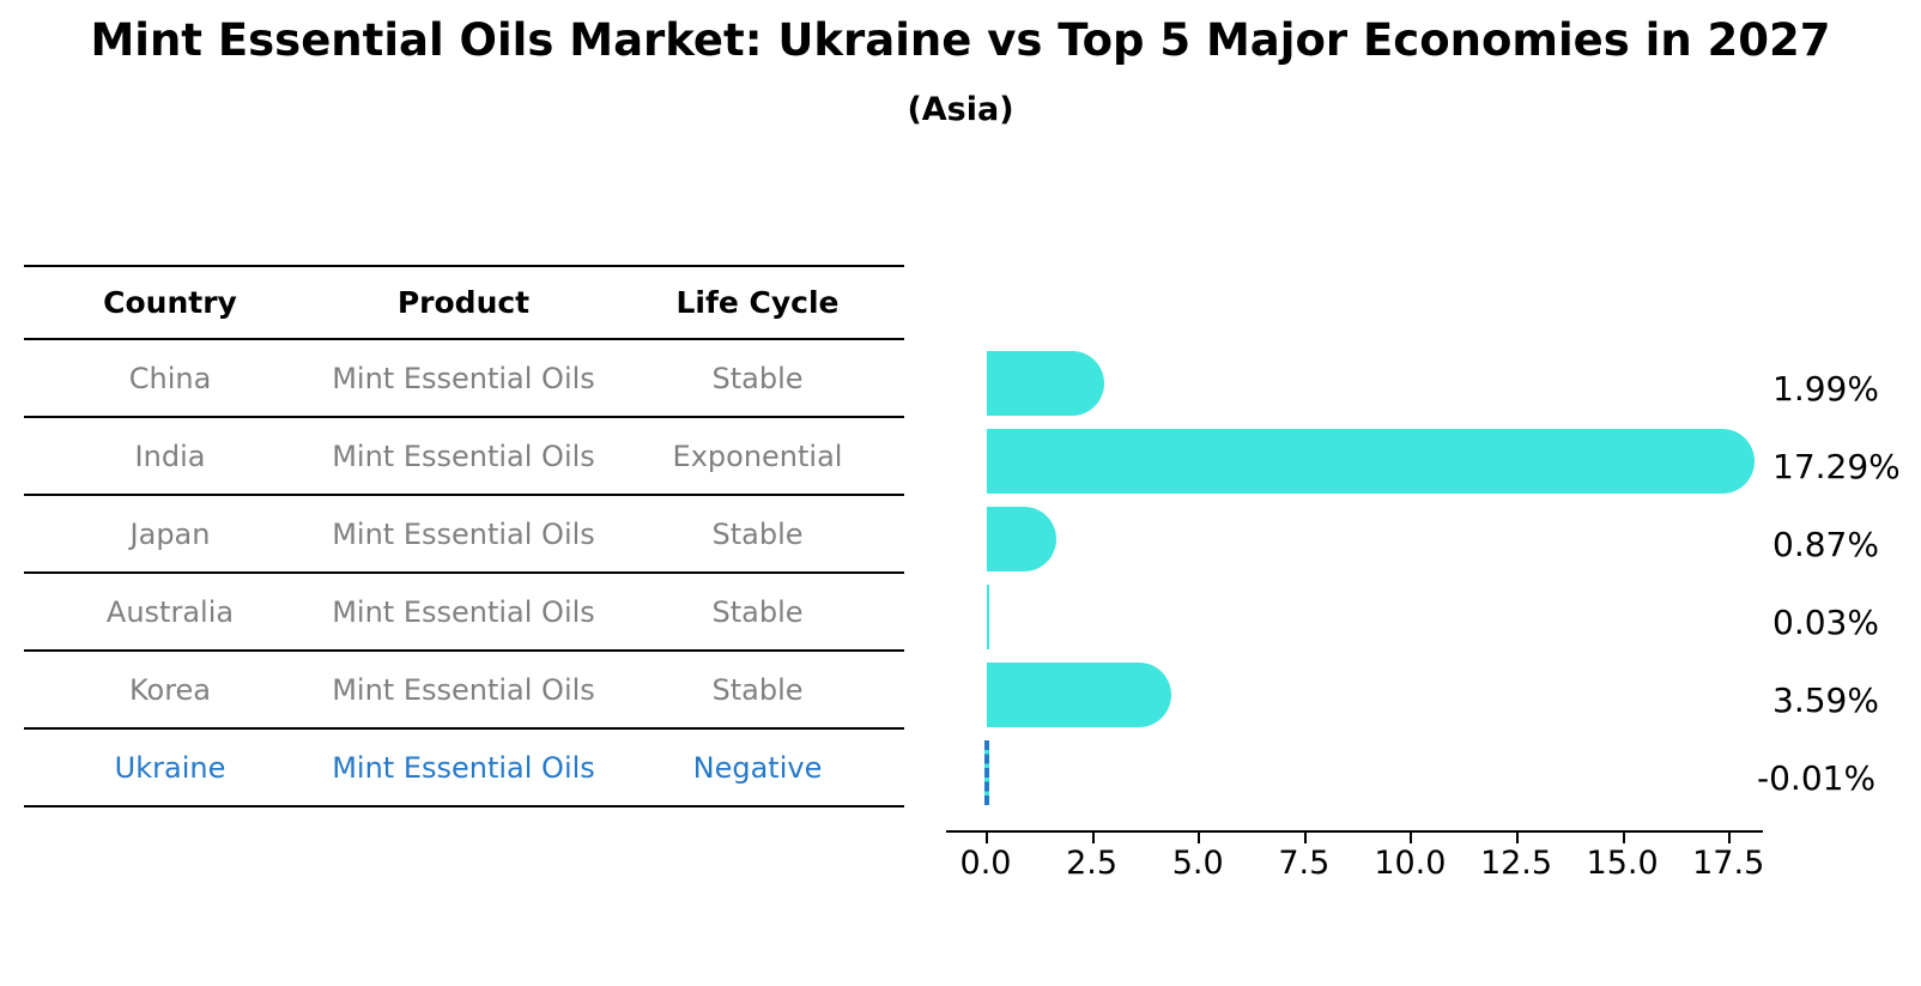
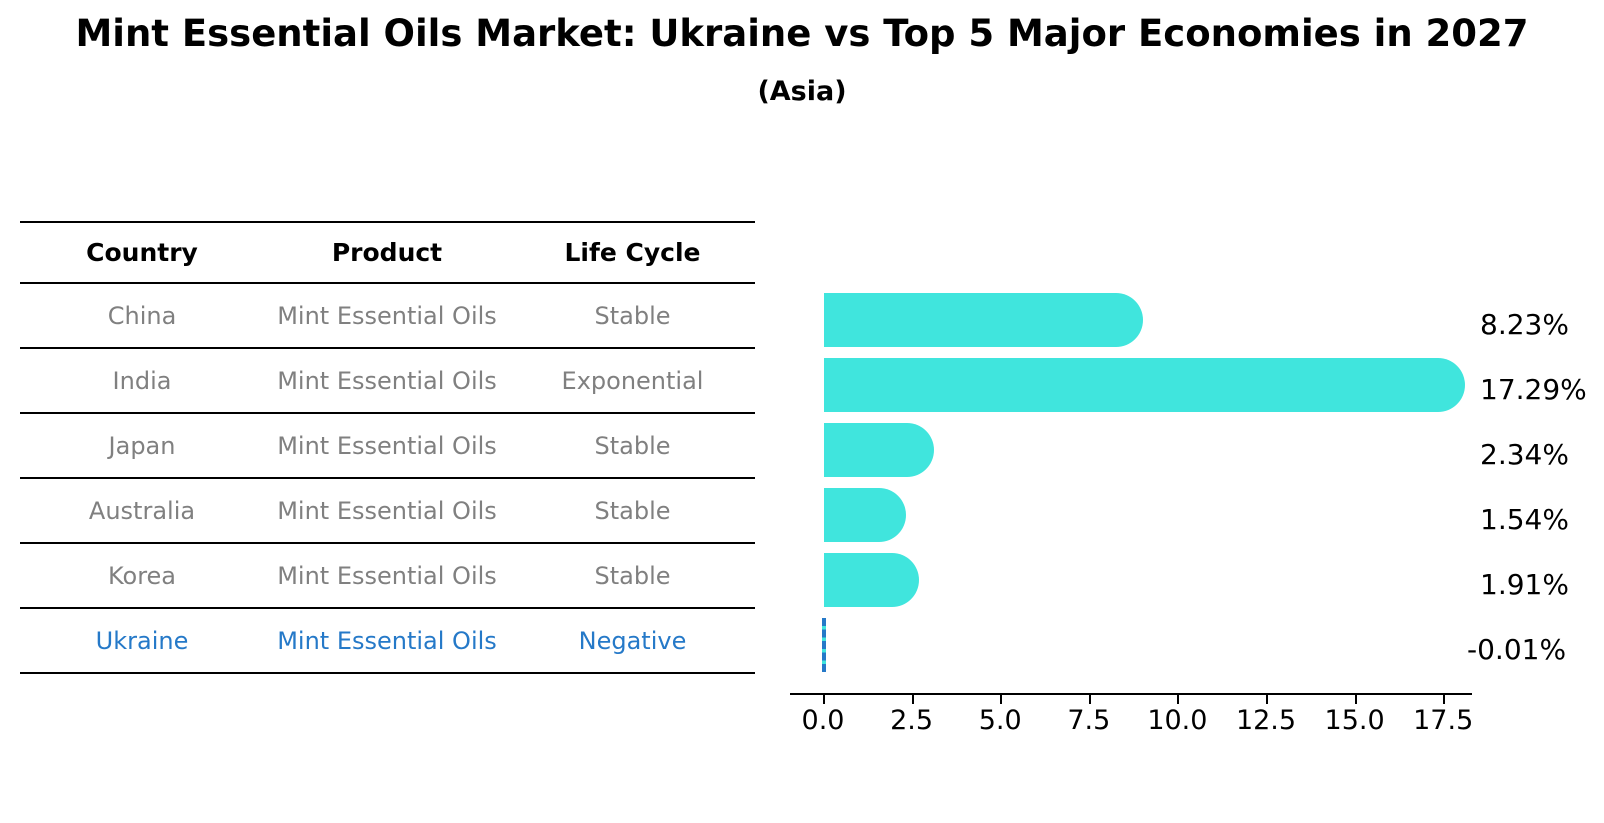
China: 1.99% -> 8.23%
Japan: 0.87% -> 2.34%
Australia: 0.03% -> 1.54%
Korea: 3.59% -> 1.91%
